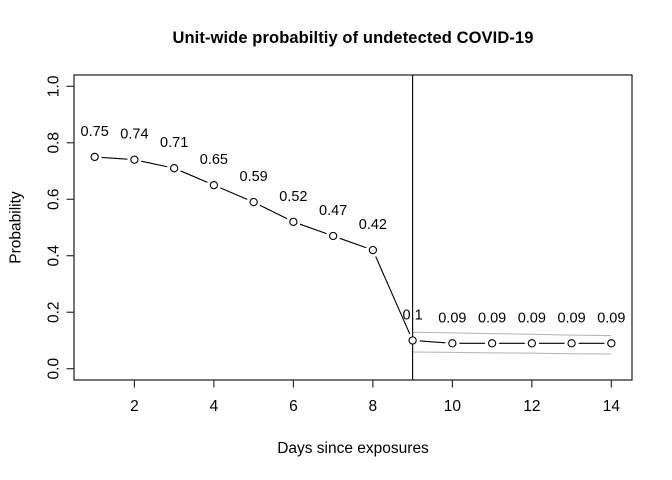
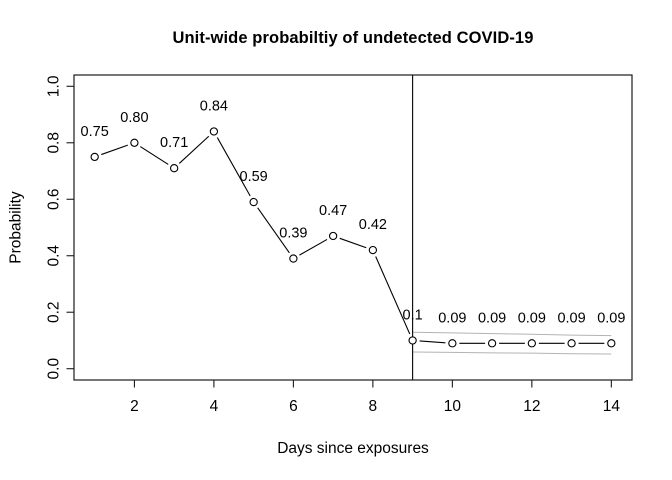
2: 0.74 -> 0.80
4: 0.65 -> 0.84
6: 0.52 -> 0.39
